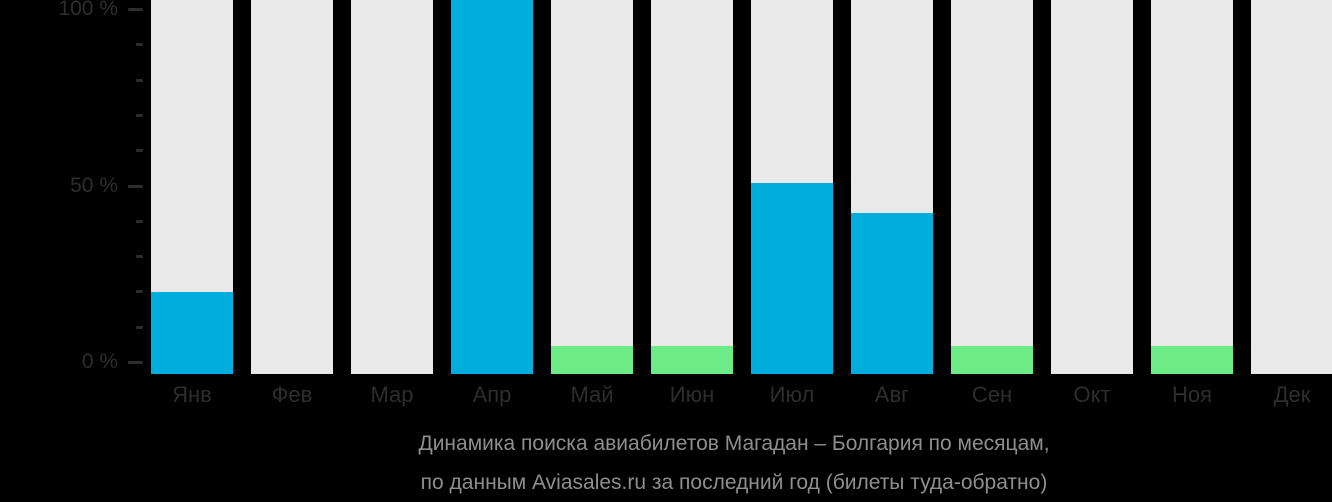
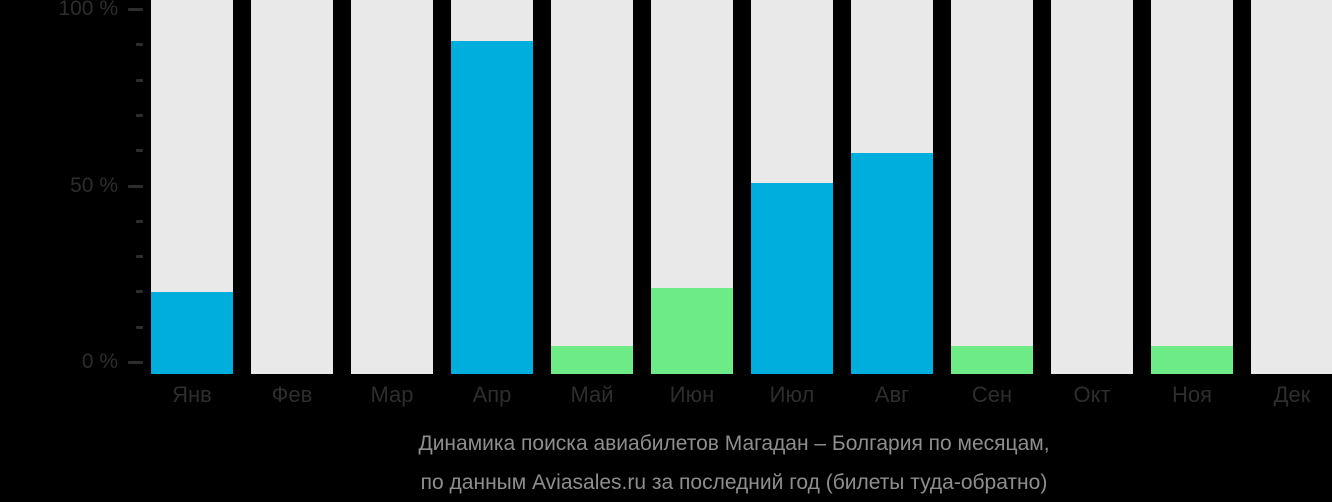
Апр: 100% -> 89%
Июн: 8% -> 23%
Авг: 43% -> 59%
